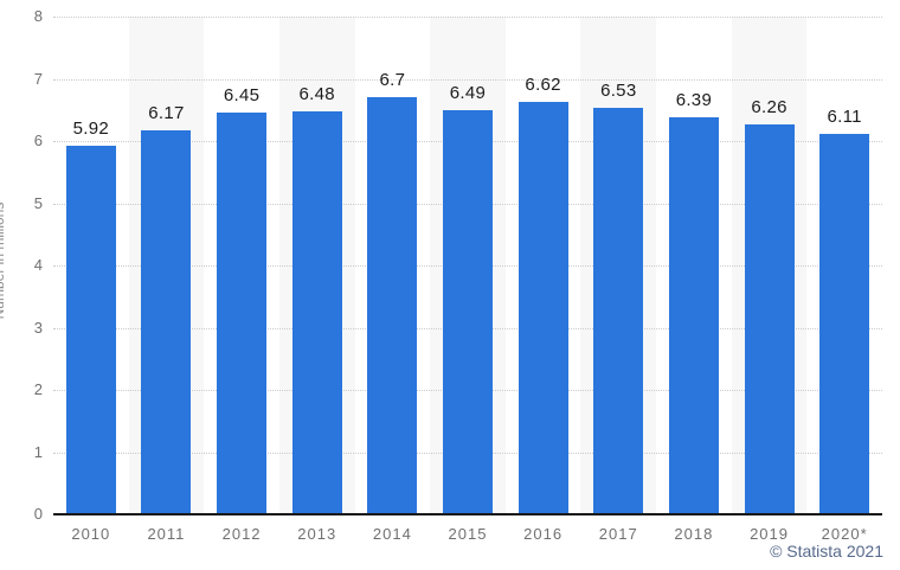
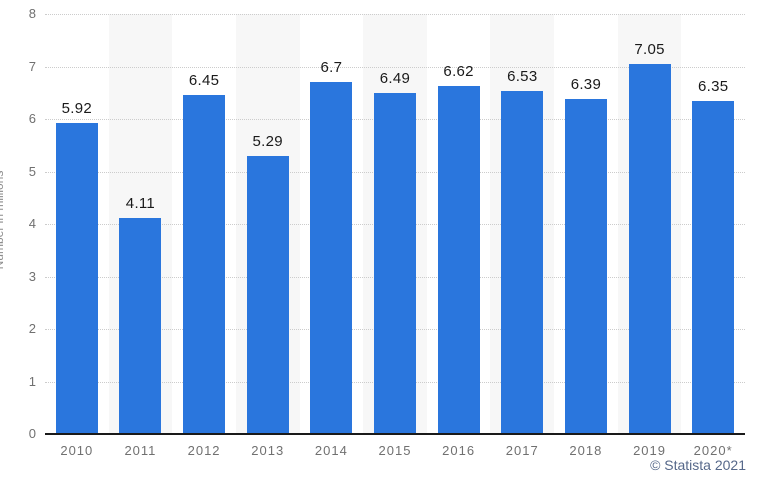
2011: 6.17 -> 4.11
2013: 6.48 -> 5.29
2019: 6.26 -> 7.05
2020*: 6.11 -> 6.35
